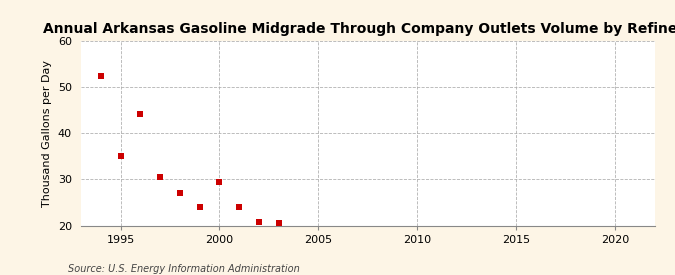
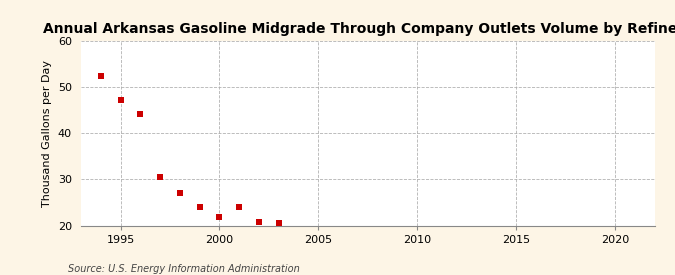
1995: 35.0 -> 47.2
2000: 29.5 -> 21.8
